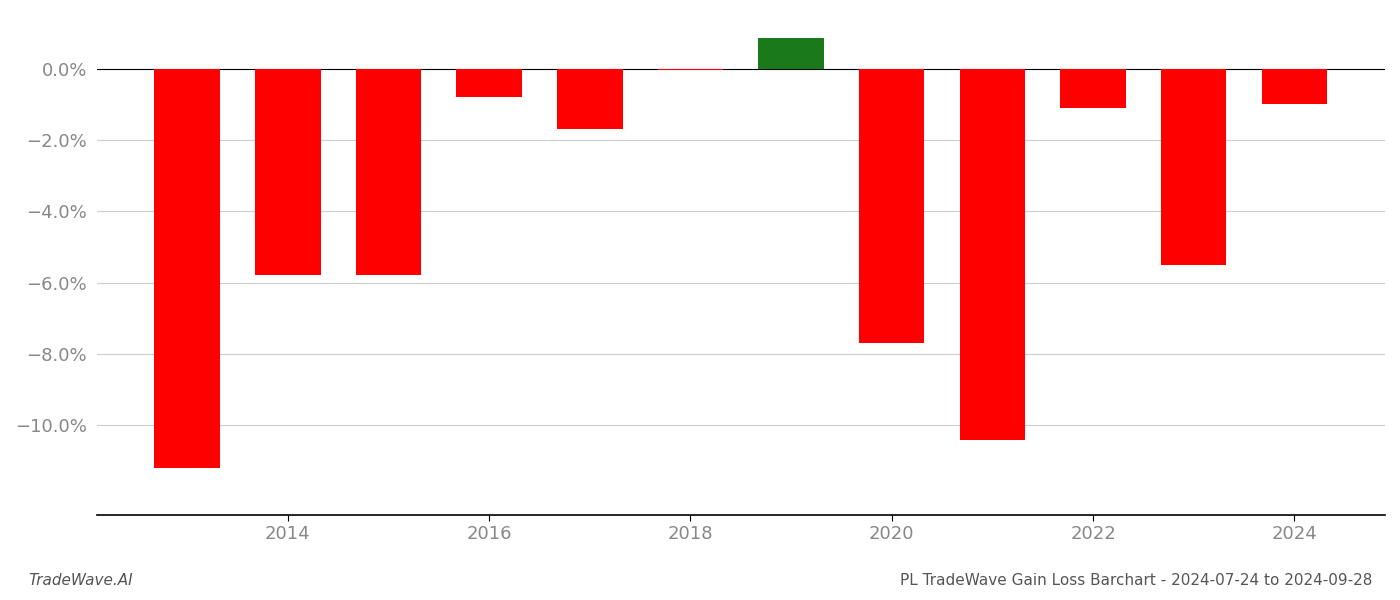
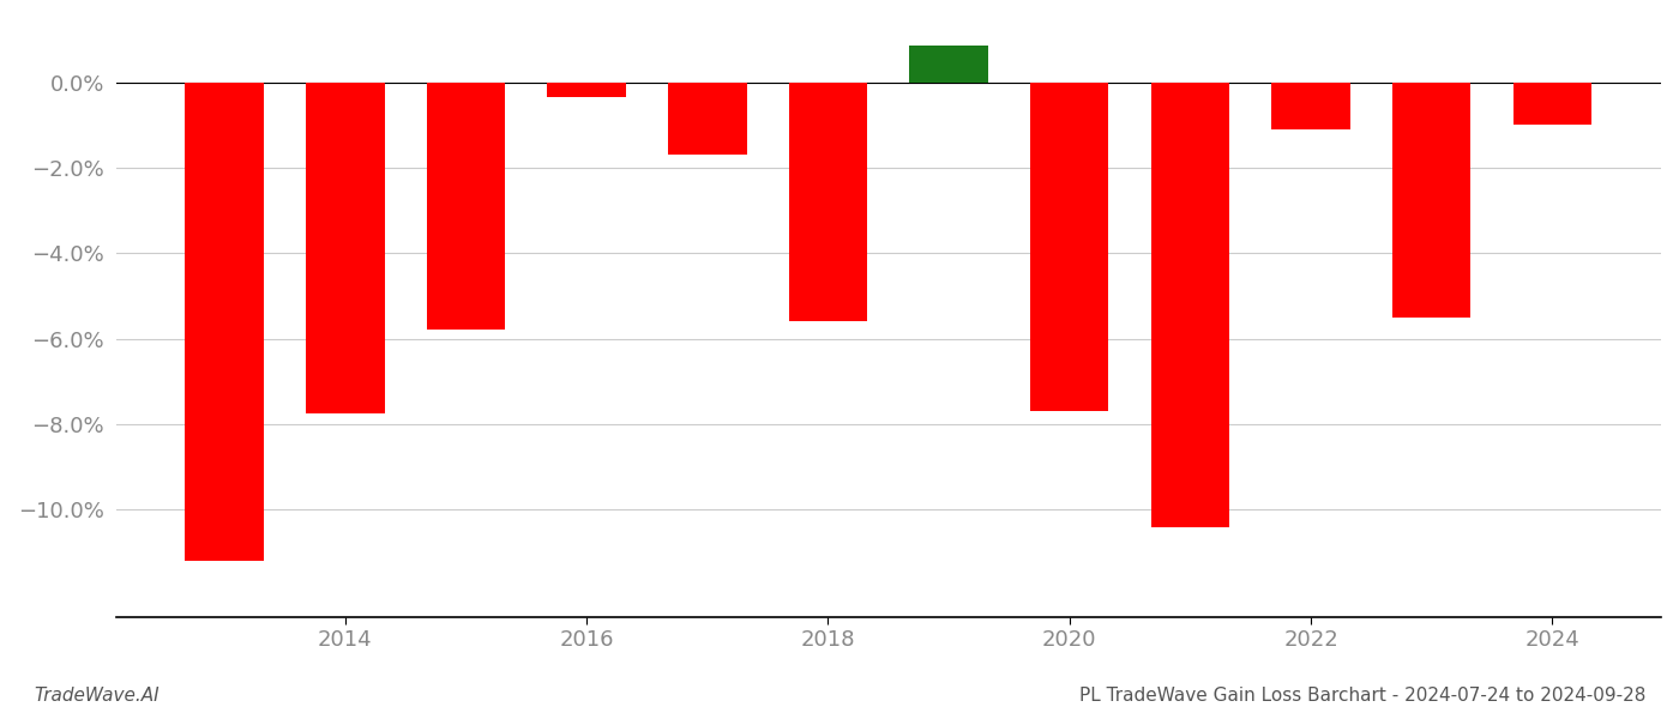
2014: -5.80% -> -7.75%
2016: -0.80% -> -0.35%
2018: -0.05% -> -5.60%
